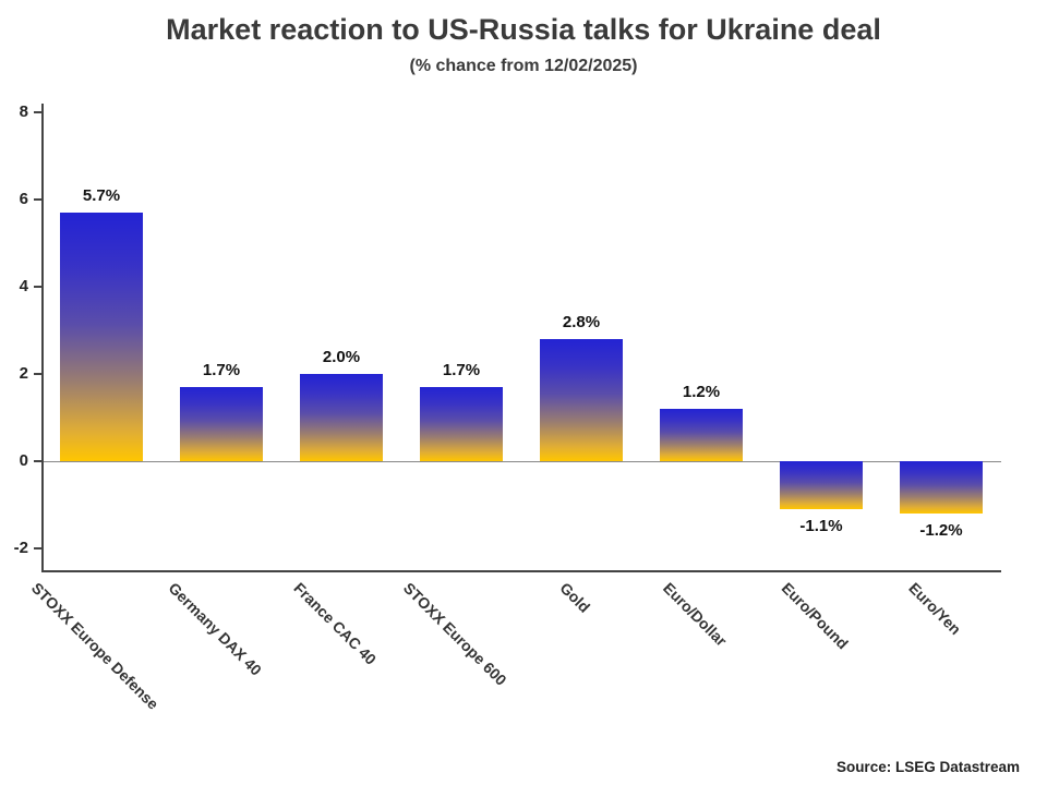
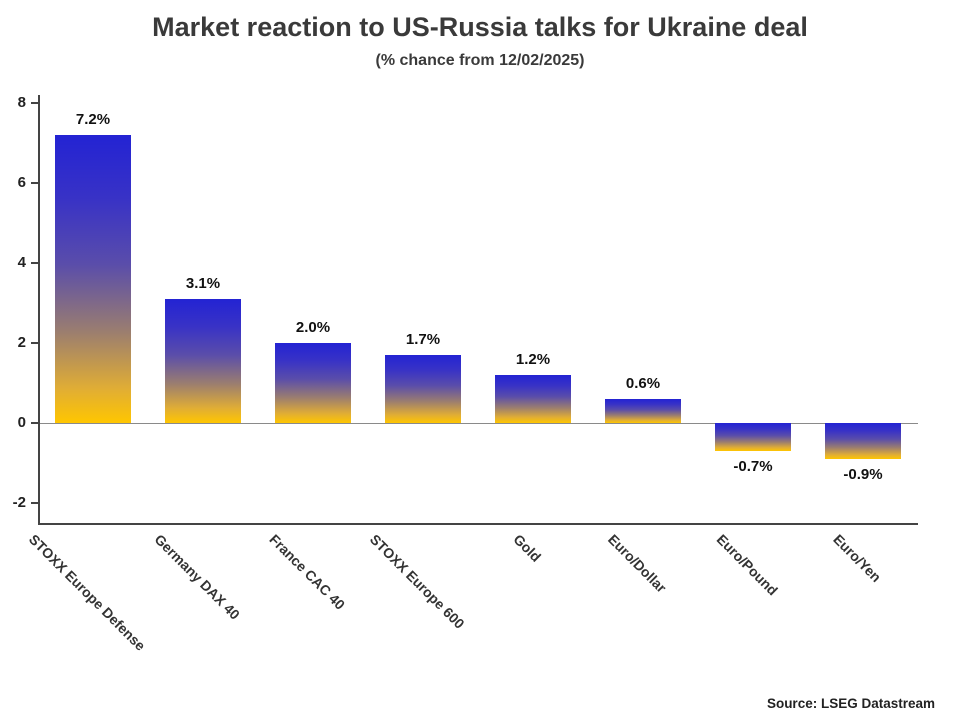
STOXX Europe Defense: 5.7% -> 7.2%
Germany DAX 40: 1.7% -> 3.1%
Gold: 2.8% -> 1.2%
Euro/Dollar: 1.2% -> 0.6%
Euro/Pound: -1.1% -> -0.7%
Euro/Yen: -1.2% -> -0.9%
